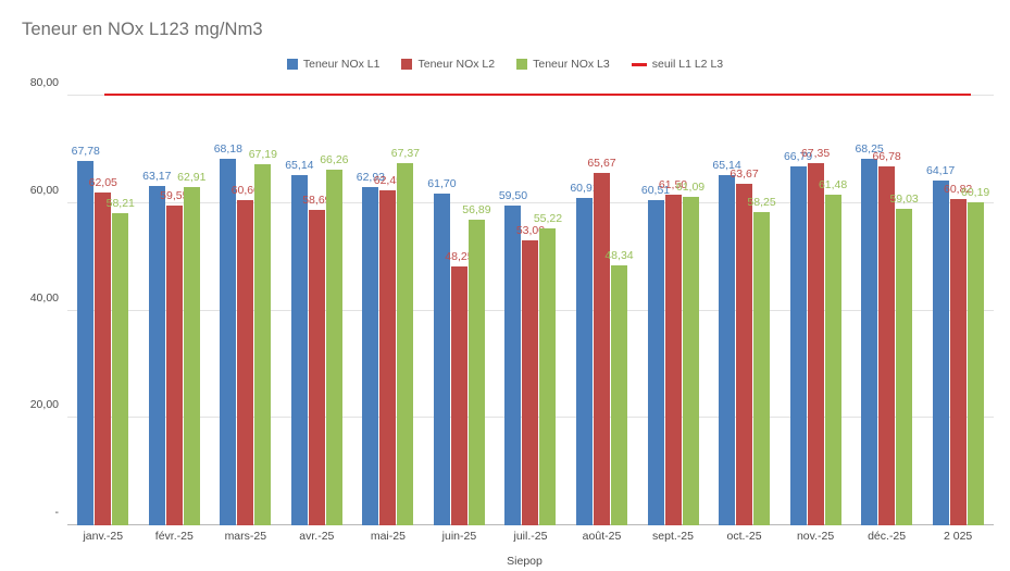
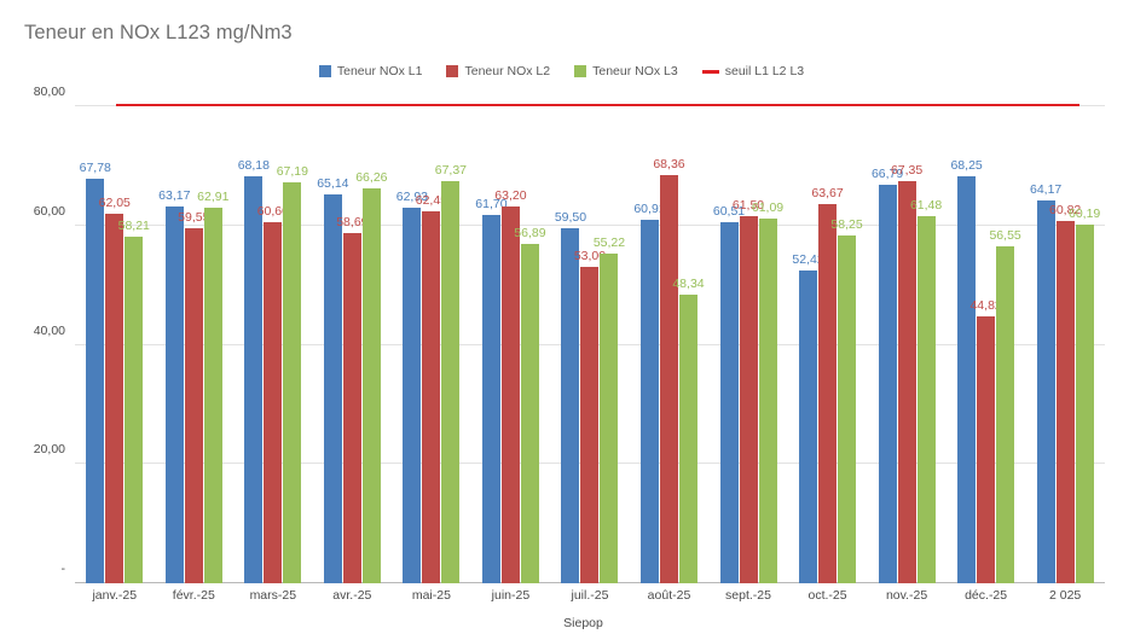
Teneur NOx L2/juin-25: 48,25 -> 63,20
Teneur NOx L2/août-25: 65,67 -> 68,36
Teneur NOx L1/oct.-25: 65,14 -> 52,42
Teneur NOx L2/déc.-25: 66,78 -> 44,82
Teneur NOx L3/déc.-25: 59,03 -> 56,55
